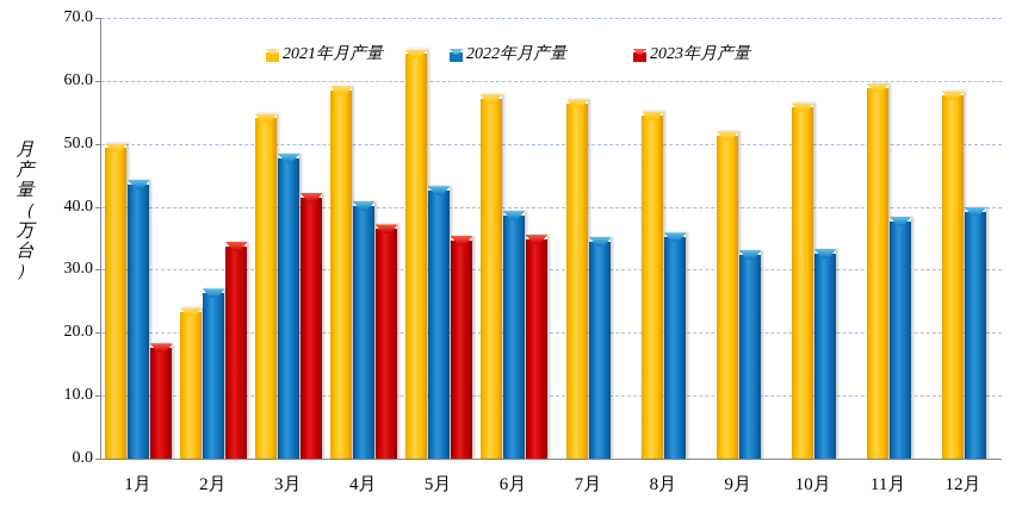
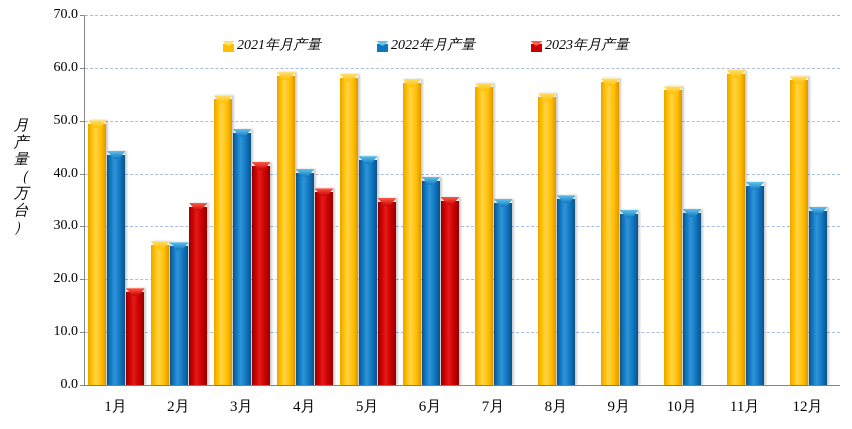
2021年月产量/2月: 24 -> 27
2021年月产量/5月: 65 -> 59
2021年月产量/9月: 52 -> 58
2022年月产量/12月: 40 -> 34
